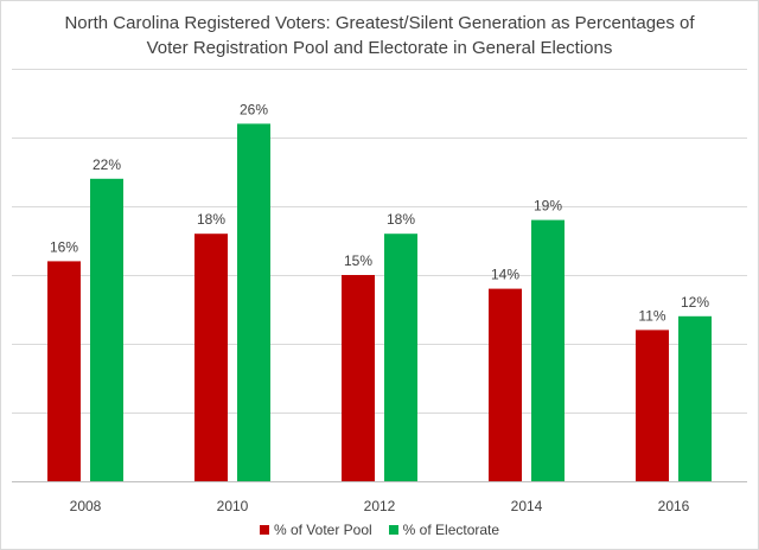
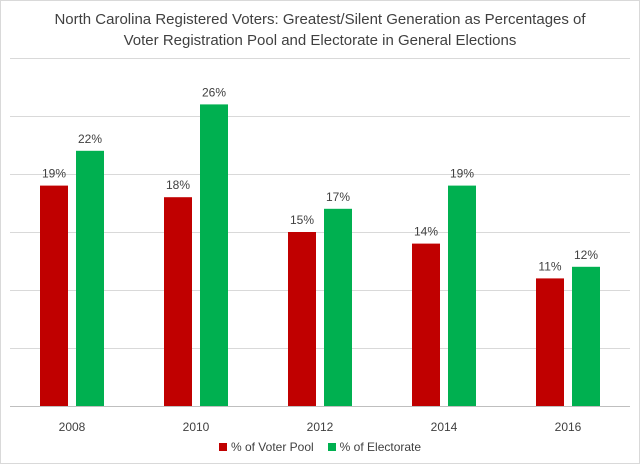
% of Voter Pool/2008: 16% -> 19%
% of Electorate/2012: 18% -> 17%
